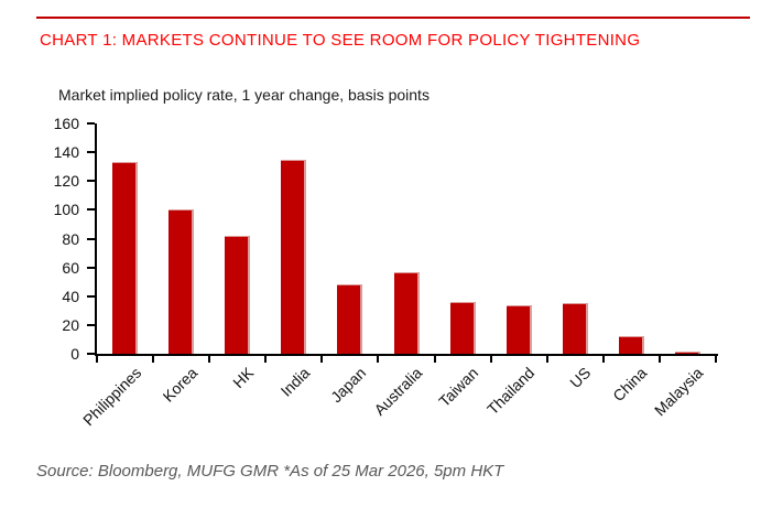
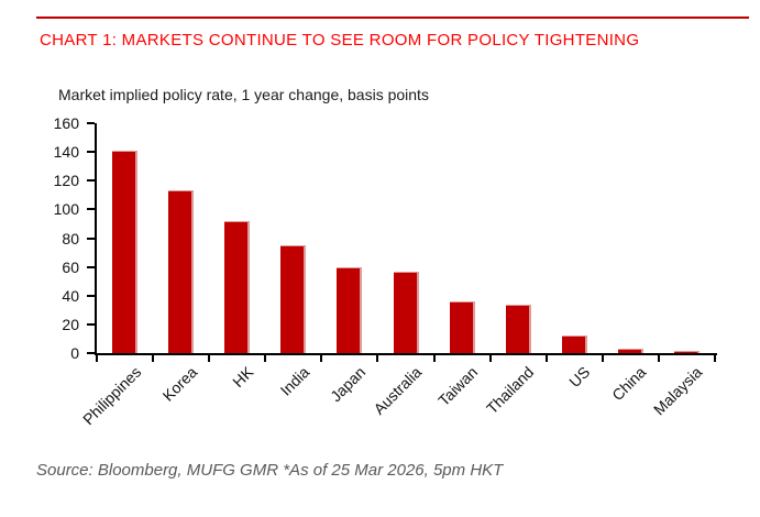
Philippines: 133 -> 141
Korea: 100 -> 113
HK: 82 -> 92
India: 135 -> 75
Japan: 48 -> 60
US: 35 -> 12
China: 12 -> 3
